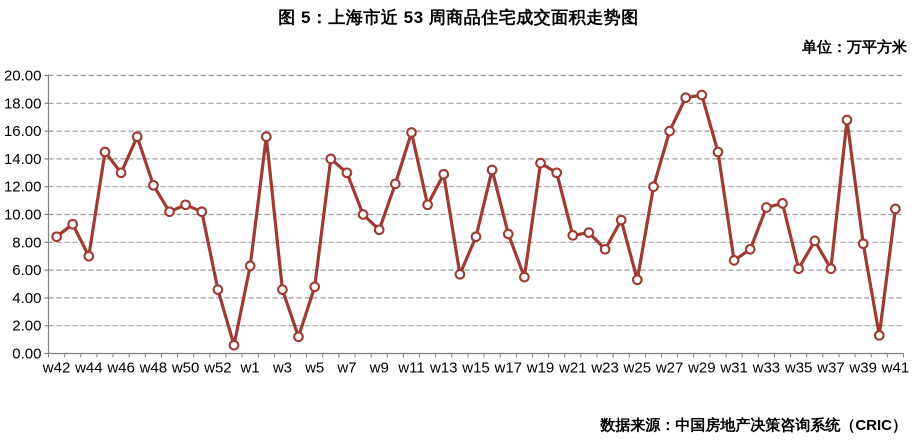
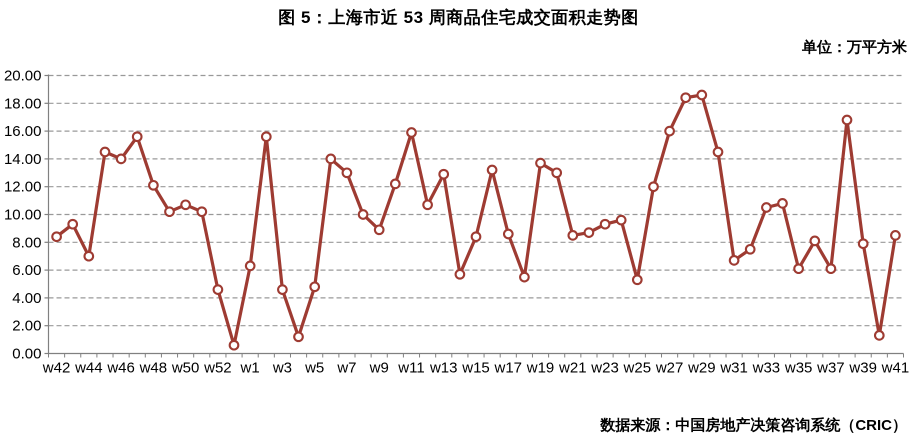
w46: 13.0 -> 14.0
w23: 7.5 -> 9.3
w41: 10.4 -> 8.5
